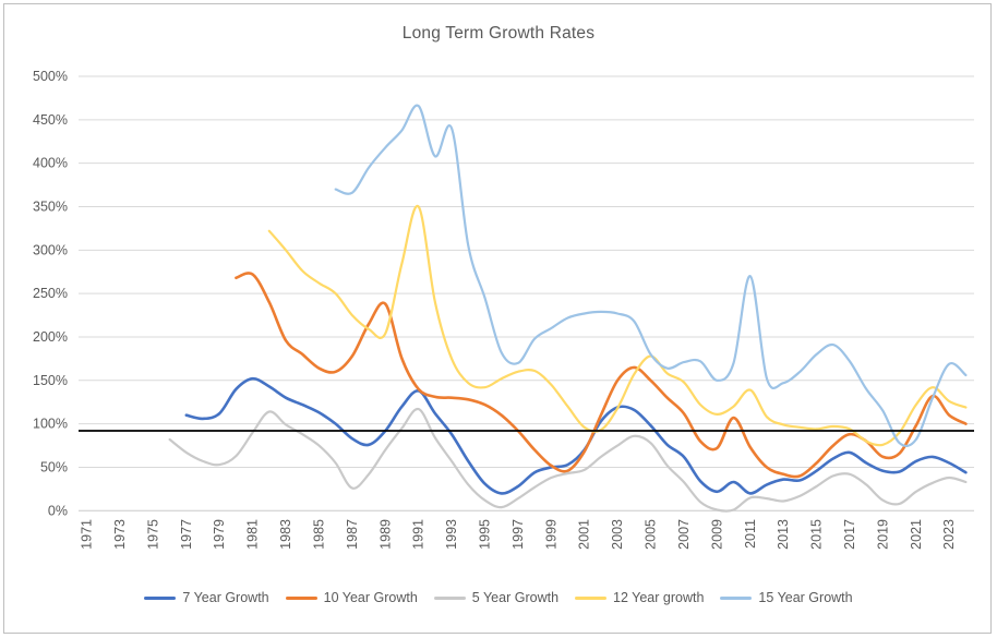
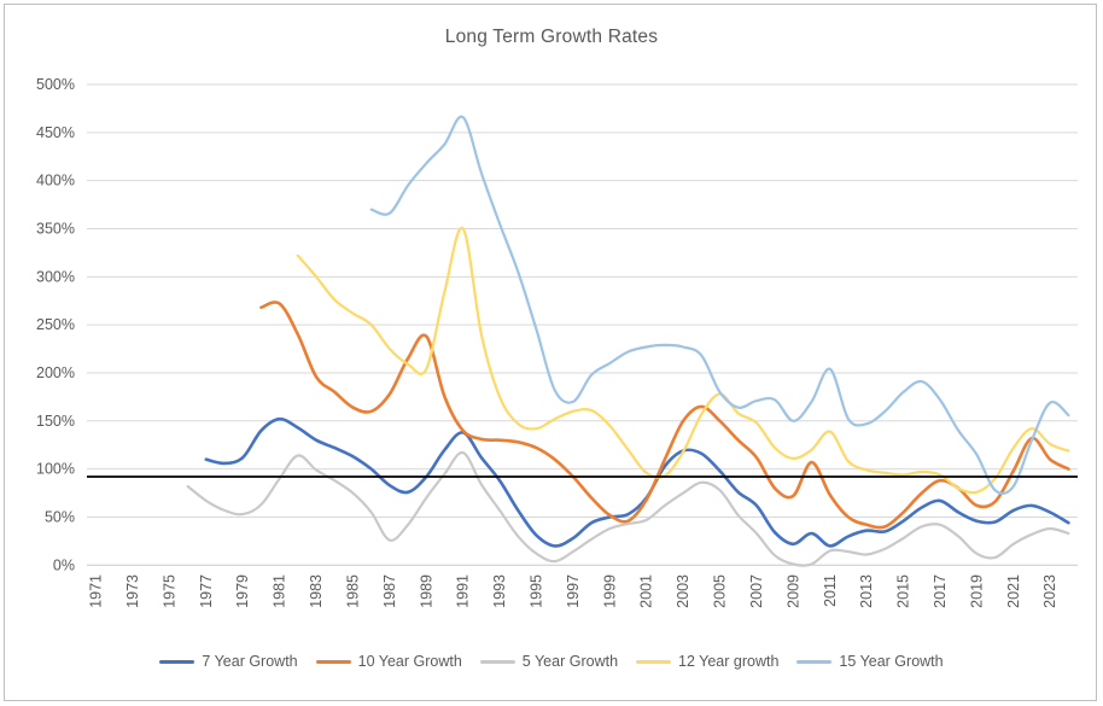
15 Year Growth/1993: 440% -> 360%
15 Year Growth/2011: 270% -> 200%
